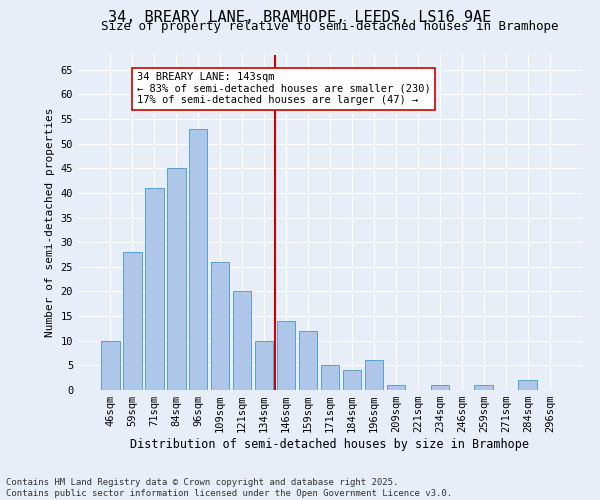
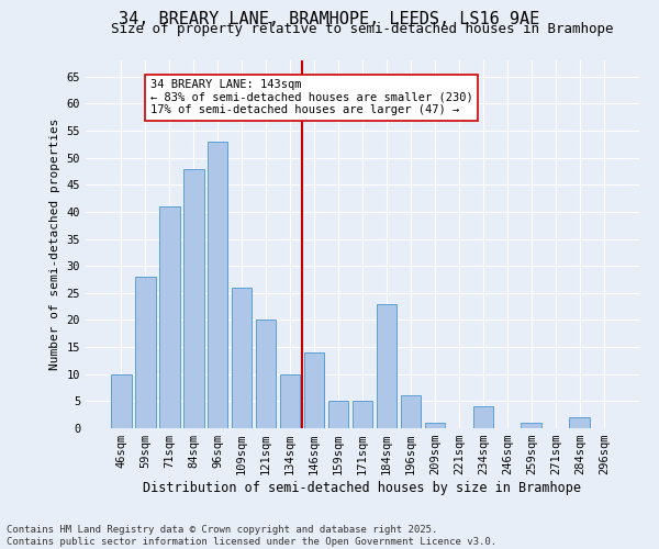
84sqm: 45 -> 48
159sqm: 12 -> 5
184sqm: 4 -> 23
234sqm: 1 -> 4
